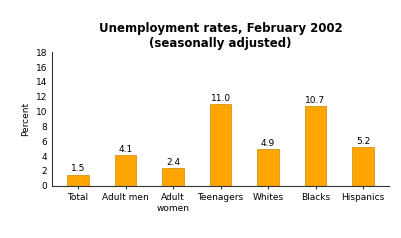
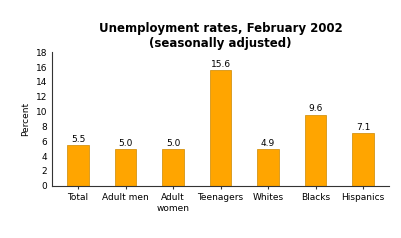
Total: 1.5 -> 5.5
Adult men: 4.1 -> 5.0
Adult women: 2.4 -> 5.0
Teenagers: 11.0 -> 15.6
Blacks: 10.7 -> 9.6
Hispanics: 5.2 -> 7.1
